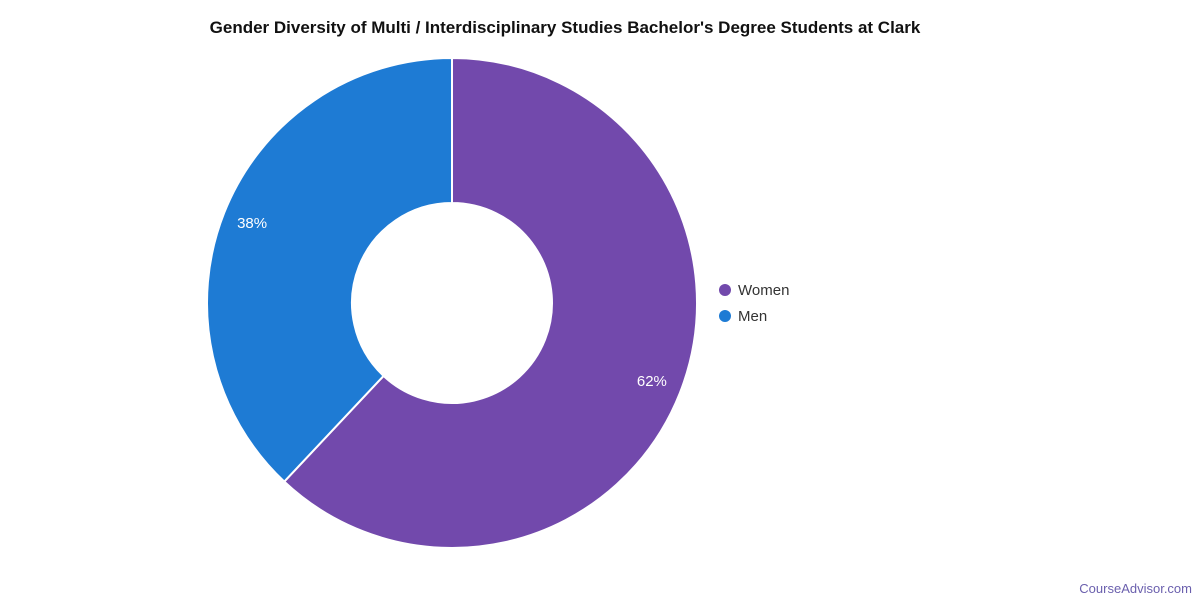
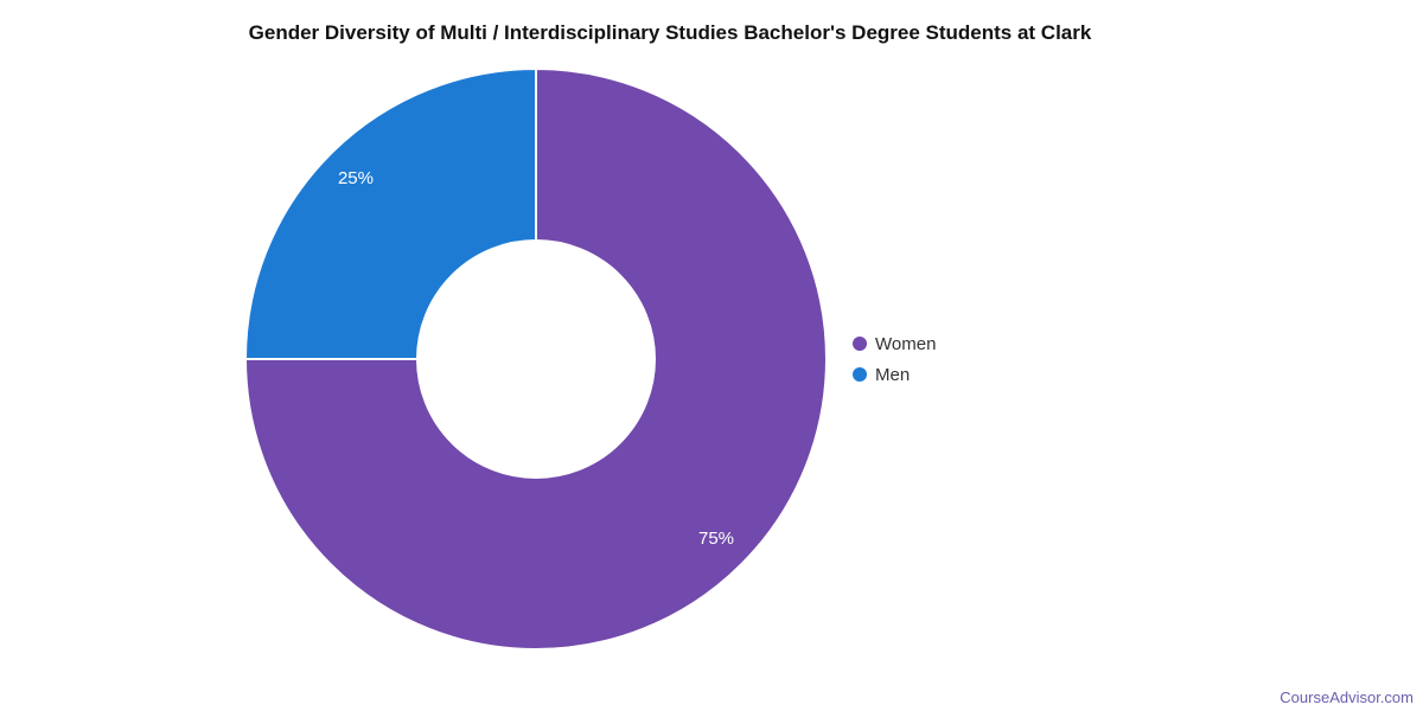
Women: 62% -> 75%
Men: 38% -> 25%
